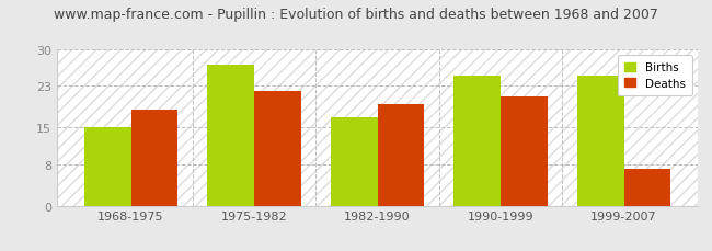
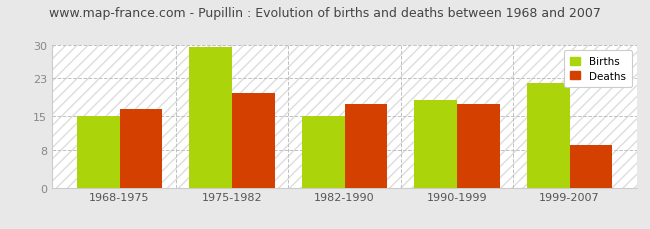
Deaths/1968-1975: 18.5 -> 16.5
Births/1975-1982: 27.0 -> 29.5
Deaths/1975-1982: 22.0 -> 20.0
Births/1982-1990: 17.0 -> 15.0
Deaths/1982-1990: 19.5 -> 17.5
Births/1990-1999: 25.0 -> 18.5
Deaths/1990-1999: 21.0 -> 17.5
Births/1999-2007: 25.0 -> 22.0
Deaths/1999-2007: 7.0 -> 9.0
